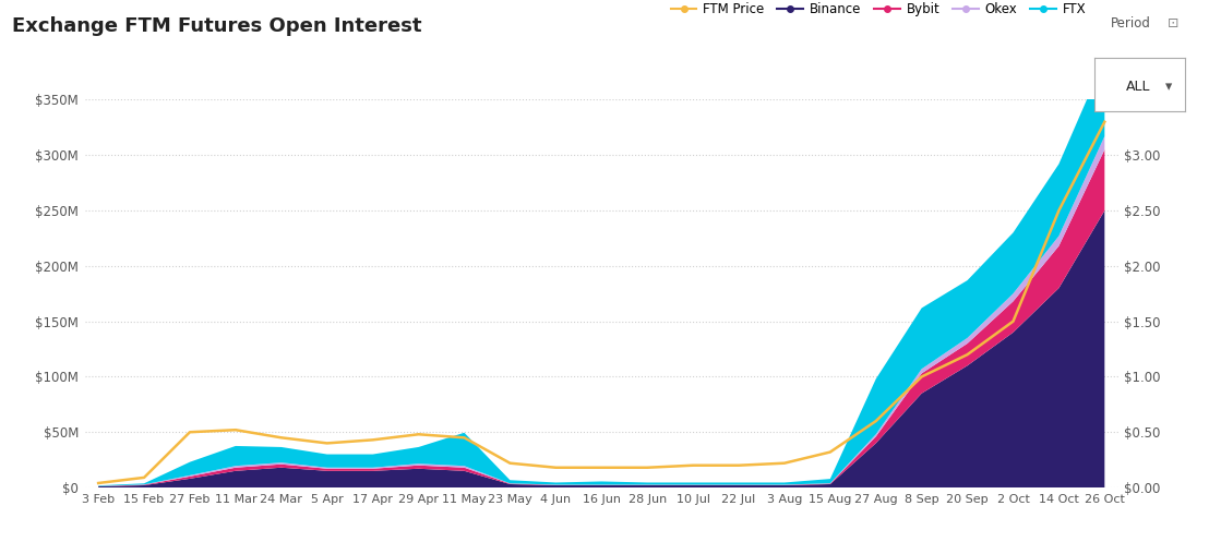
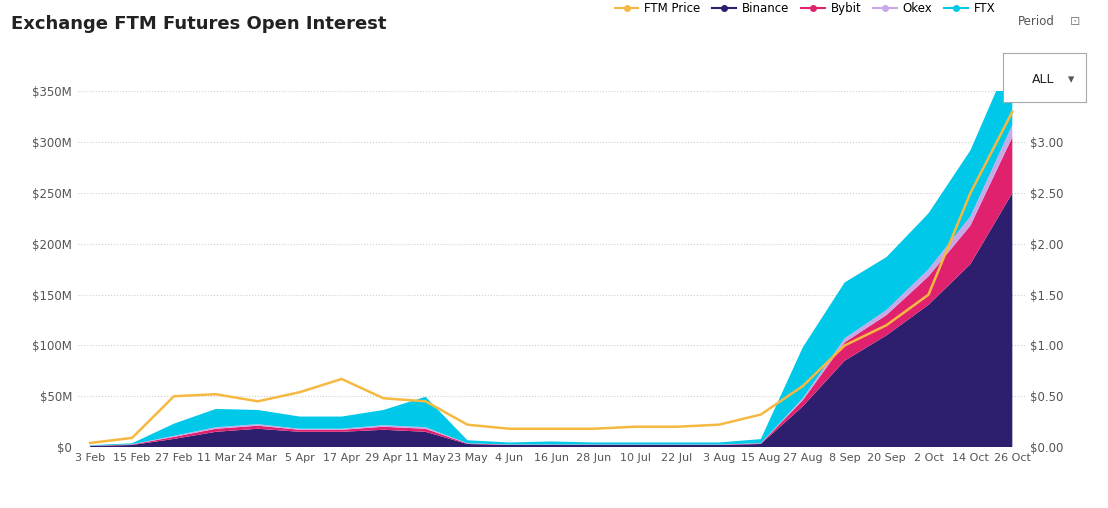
FTM Price/5 Apr: $0.40 -> $0.54
FTM Price/17 Apr: $0.43 -> $0.67
